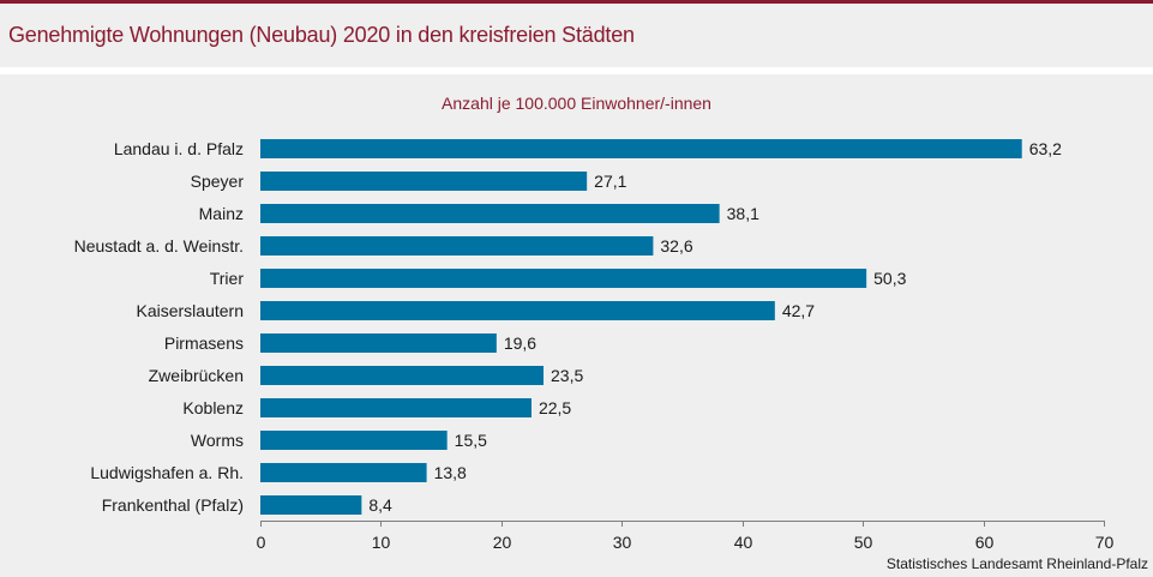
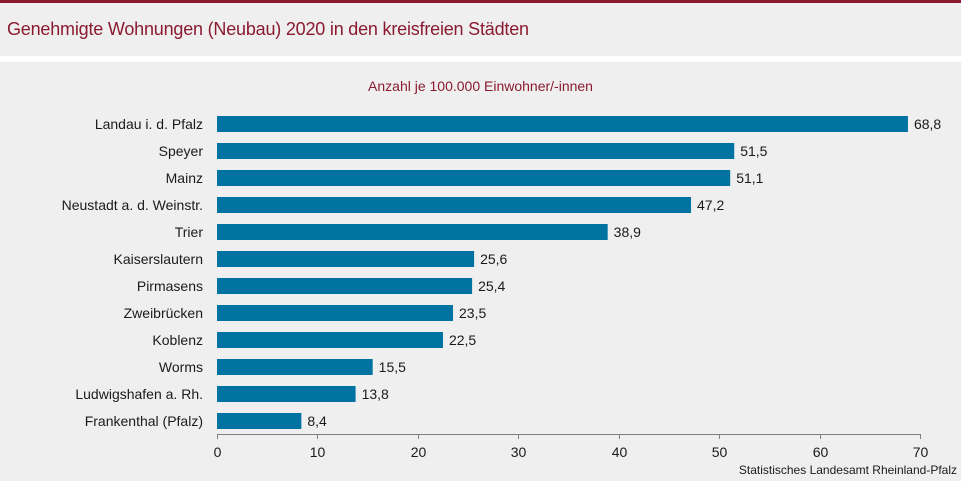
Landau i. d. Pfalz: 63,2 -> 68,8
Speyer: 27,1 -> 51,5
Mainz: 38,1 -> 51,1
Neustadt a. d. Weinstr.: 32,6 -> 47,2
Trier: 50,3 -> 38,9
Kaiserslautern: 42,7 -> 25,6
Pirmasens: 19,6 -> 25,4
